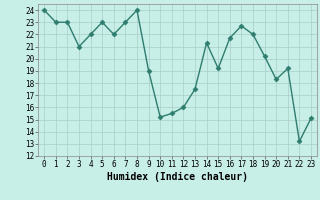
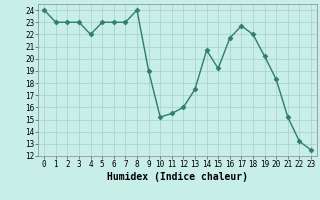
3: 21.0 -> 23.0
6: 22.0 -> 23.0
14: 21.3 -> 20.7
21: 19.2 -> 15.2
23: 15.1 -> 12.5
